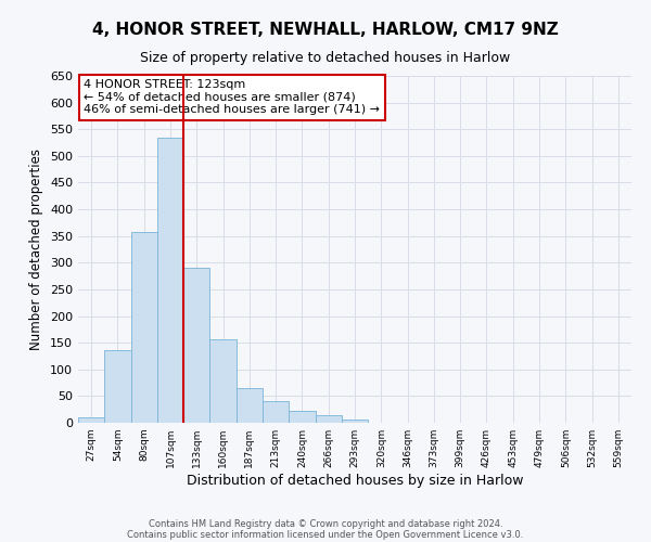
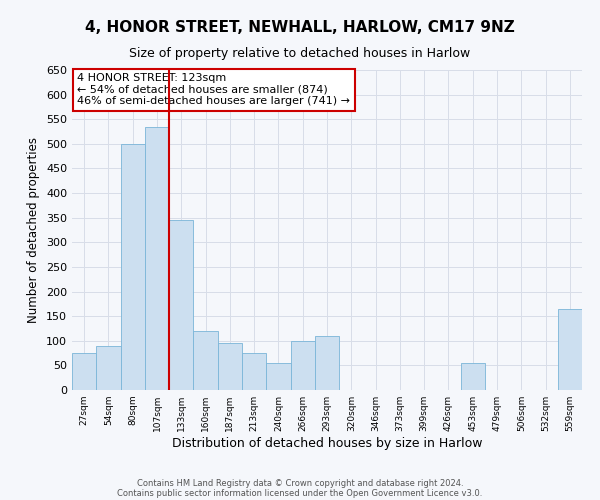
27sqm: 10 -> 75
54sqm: 137 -> 90
80sqm: 358 -> 500
133sqm: 290 -> 345
160sqm: 157 -> 120
187sqm: 65 -> 95
213sqm: 40 -> 75
240sqm: 22 -> 55
266sqm: 15 -> 100
293sqm: 7 -> 110
453sqm: 1 -> 55
559sqm: 1 -> 165
